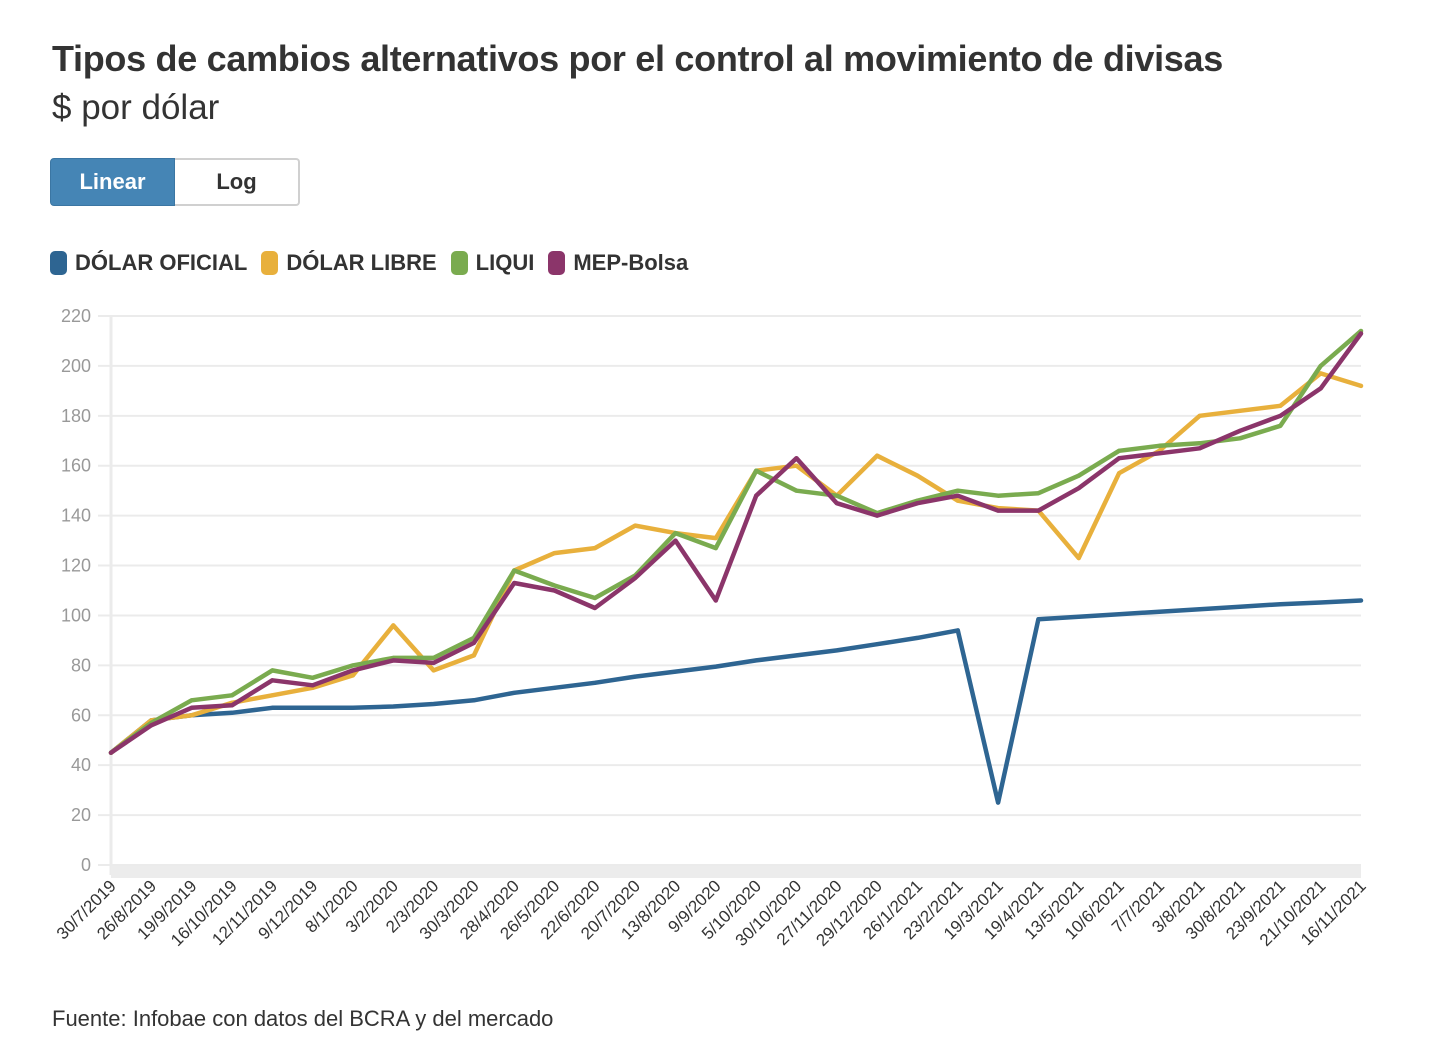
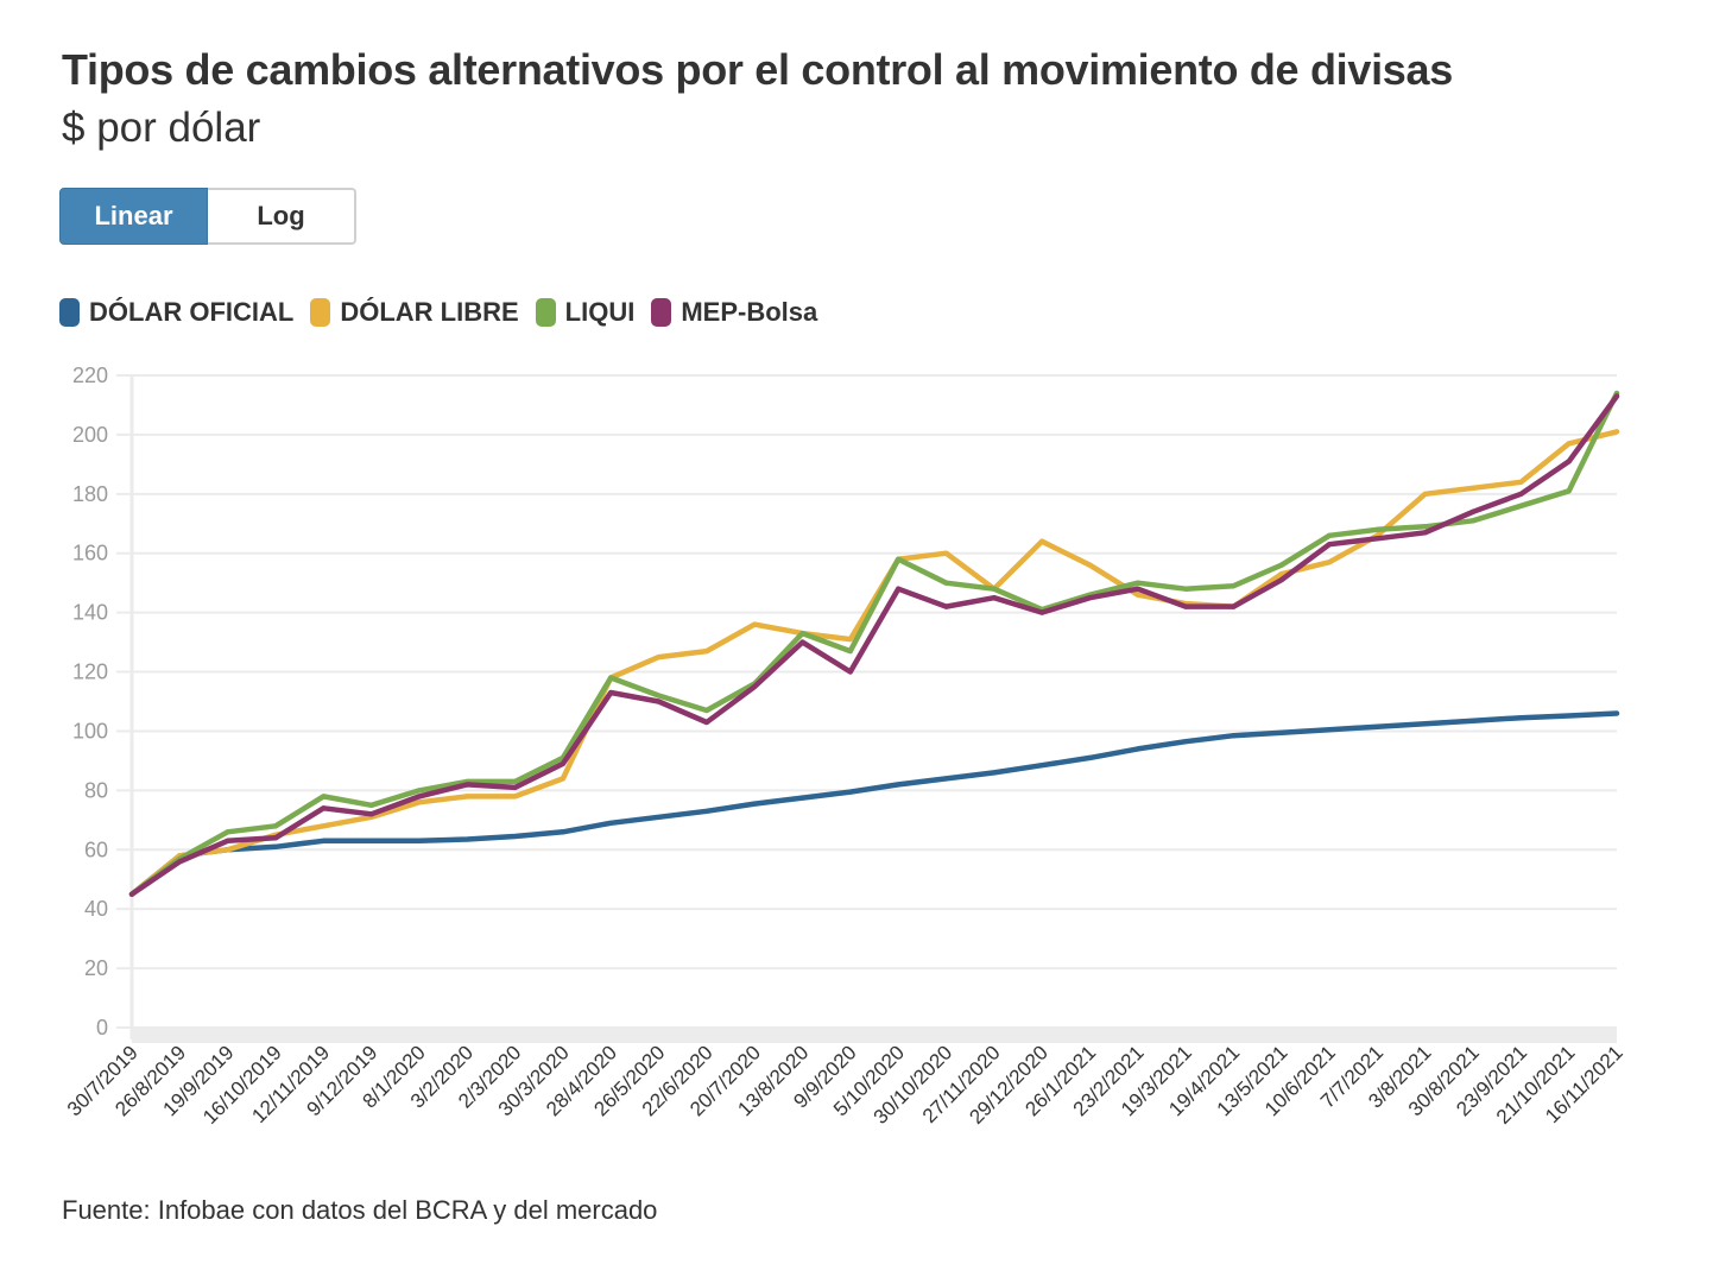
DÓLAR LIBRE/3/2/2020: 96 -> 78
MEP-Bolsa/9/9/2020: 106 -> 120
MEP-Bolsa/30/10/2020: 163 -> 142
DÓLAR OFICIAL/19/3/2021: 25 -> 96
DÓLAR LIBRE/13/5/2021: 123 -> 153
LIQUI/21/10/2021: 200 -> 181
DÓLAR LIBRE/16/11/2021: 192 -> 201
